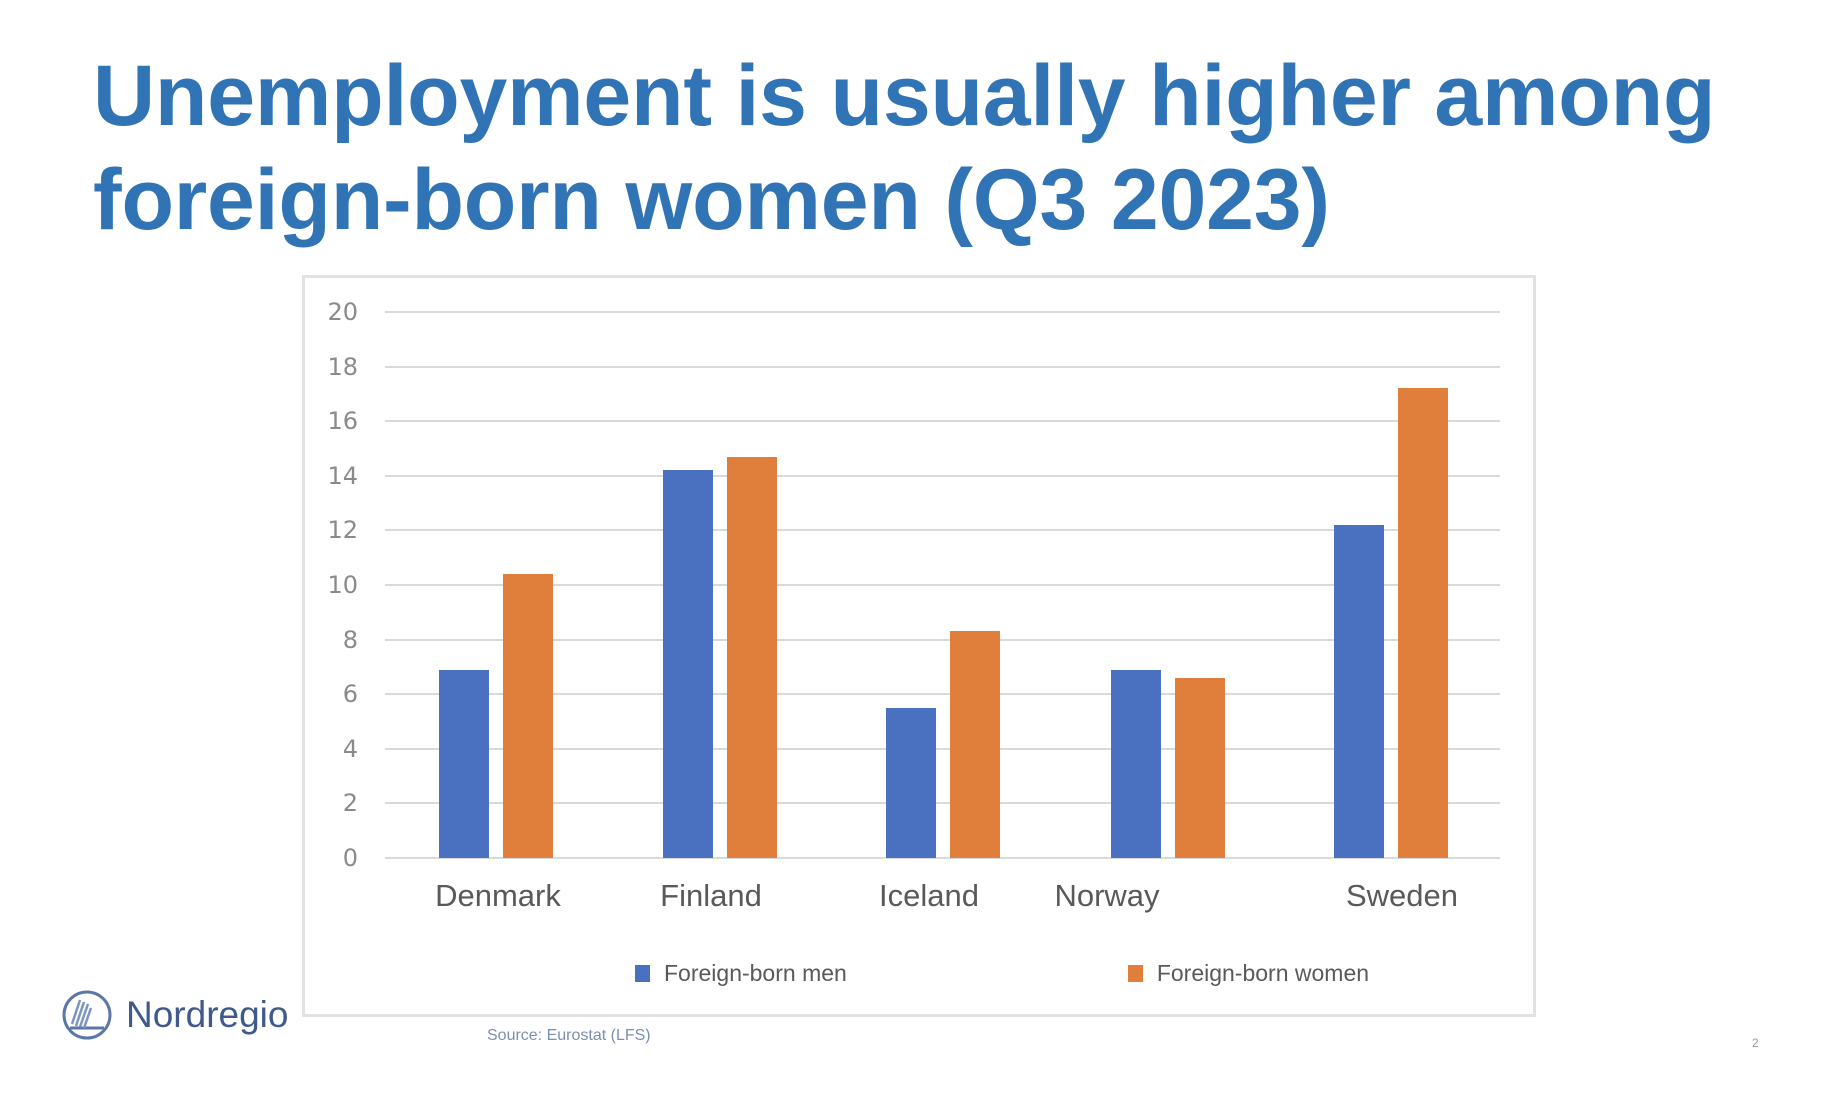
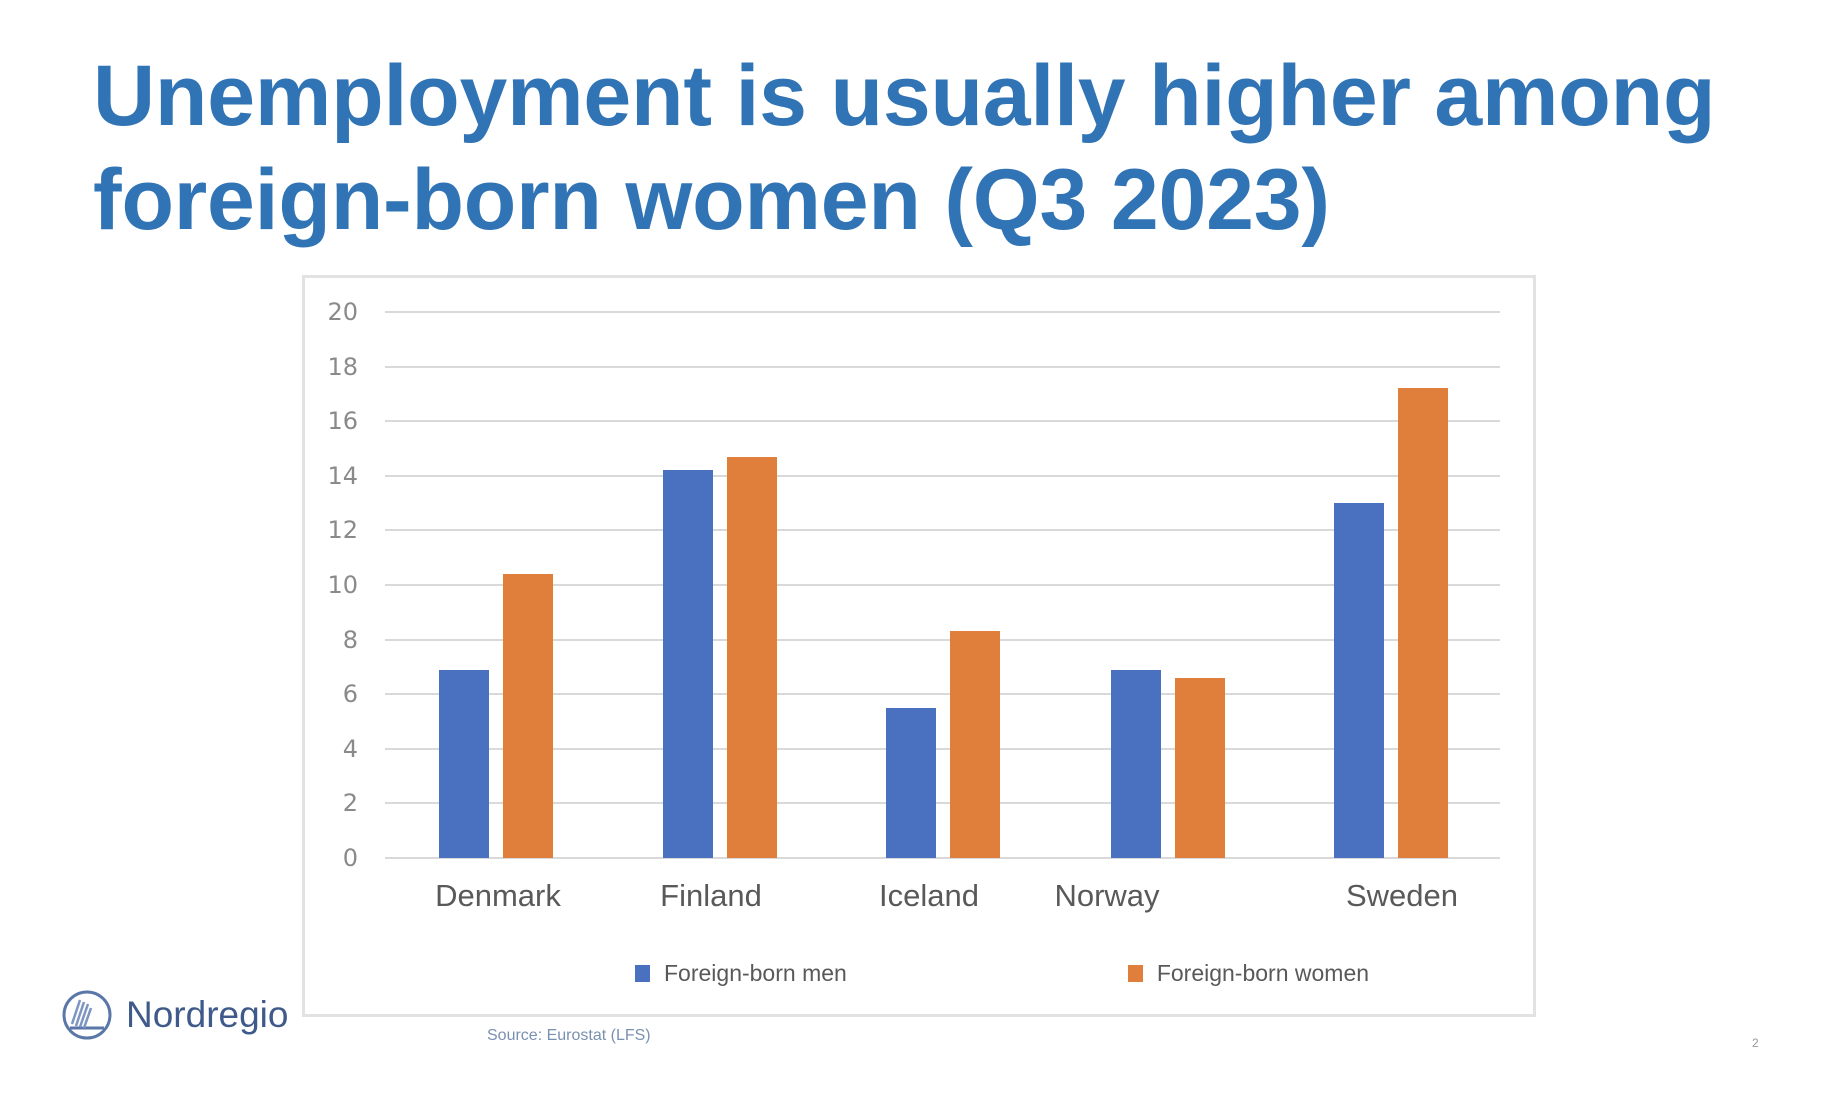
Foreign-born men/Sweden: 12.2 -> 13.0
